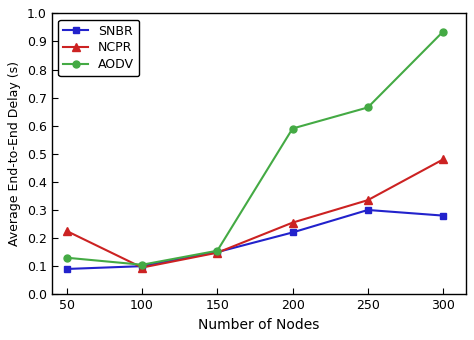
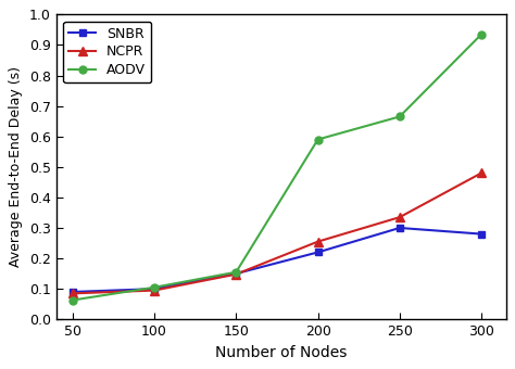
NCPR/50: 0.225 -> 0.085
AODV/50: 0.130 -> 0.063
